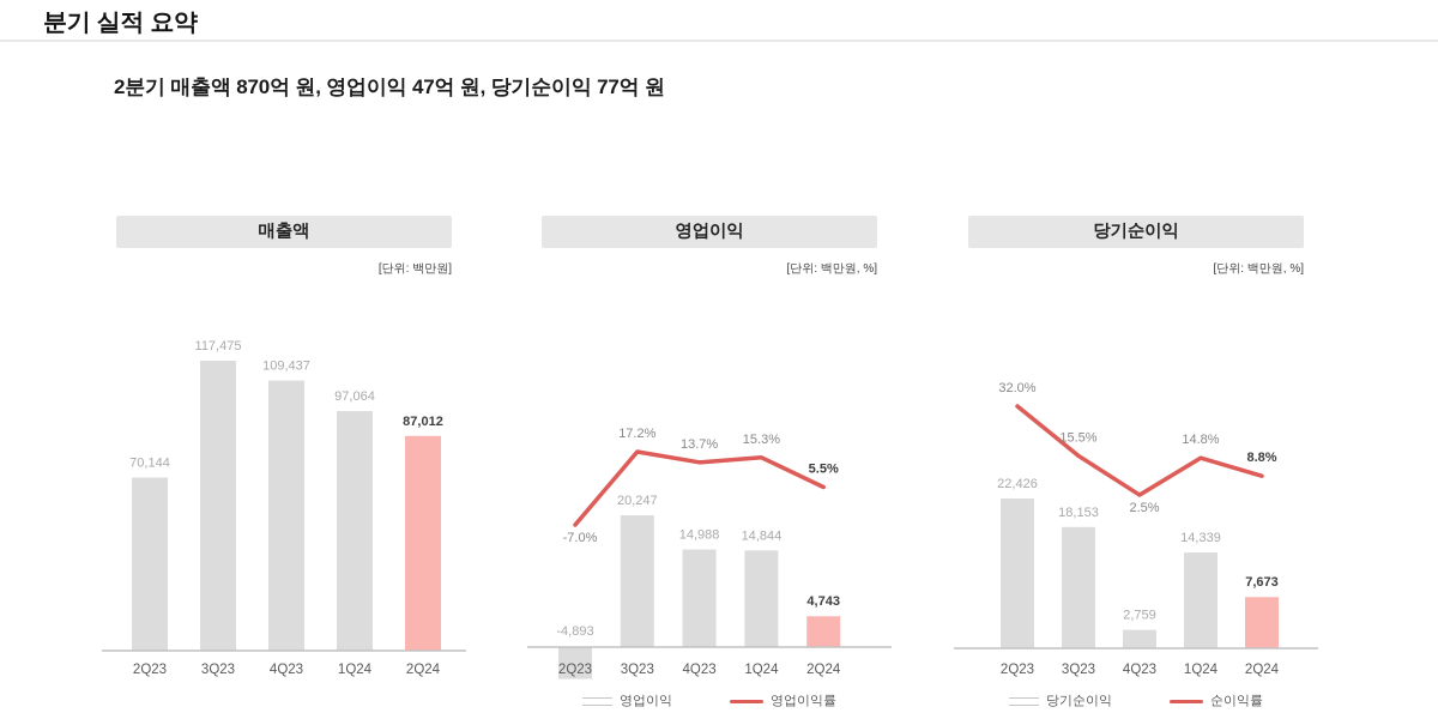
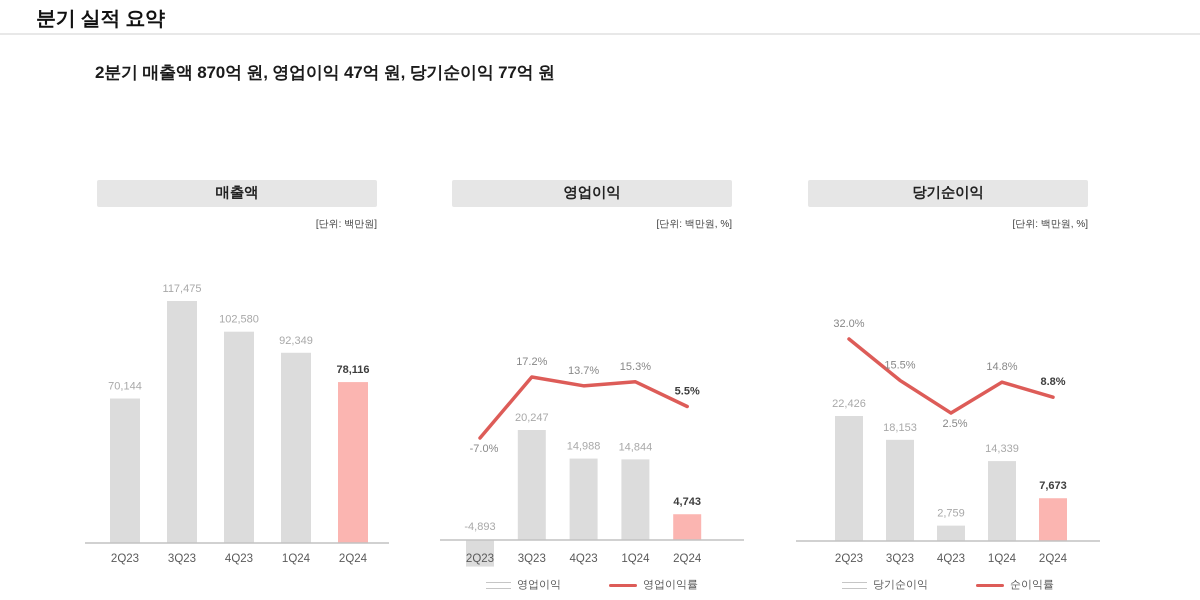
매출액/4Q23: 109,437 -> 102,580
매출액/1Q24: 97,064 -> 92,349
매출액/2Q24: 87,012 -> 78,116
